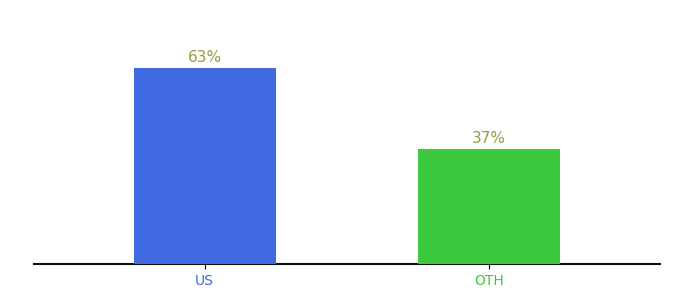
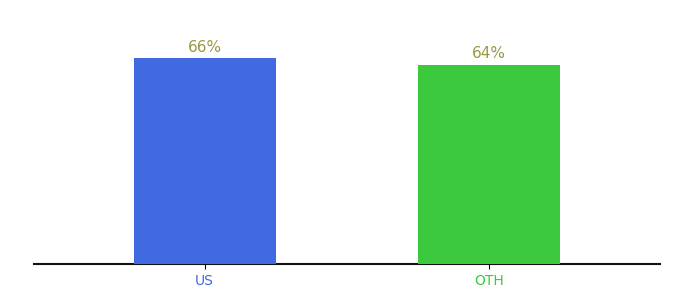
US: 63% -> 66%
OTH: 37% -> 64%
